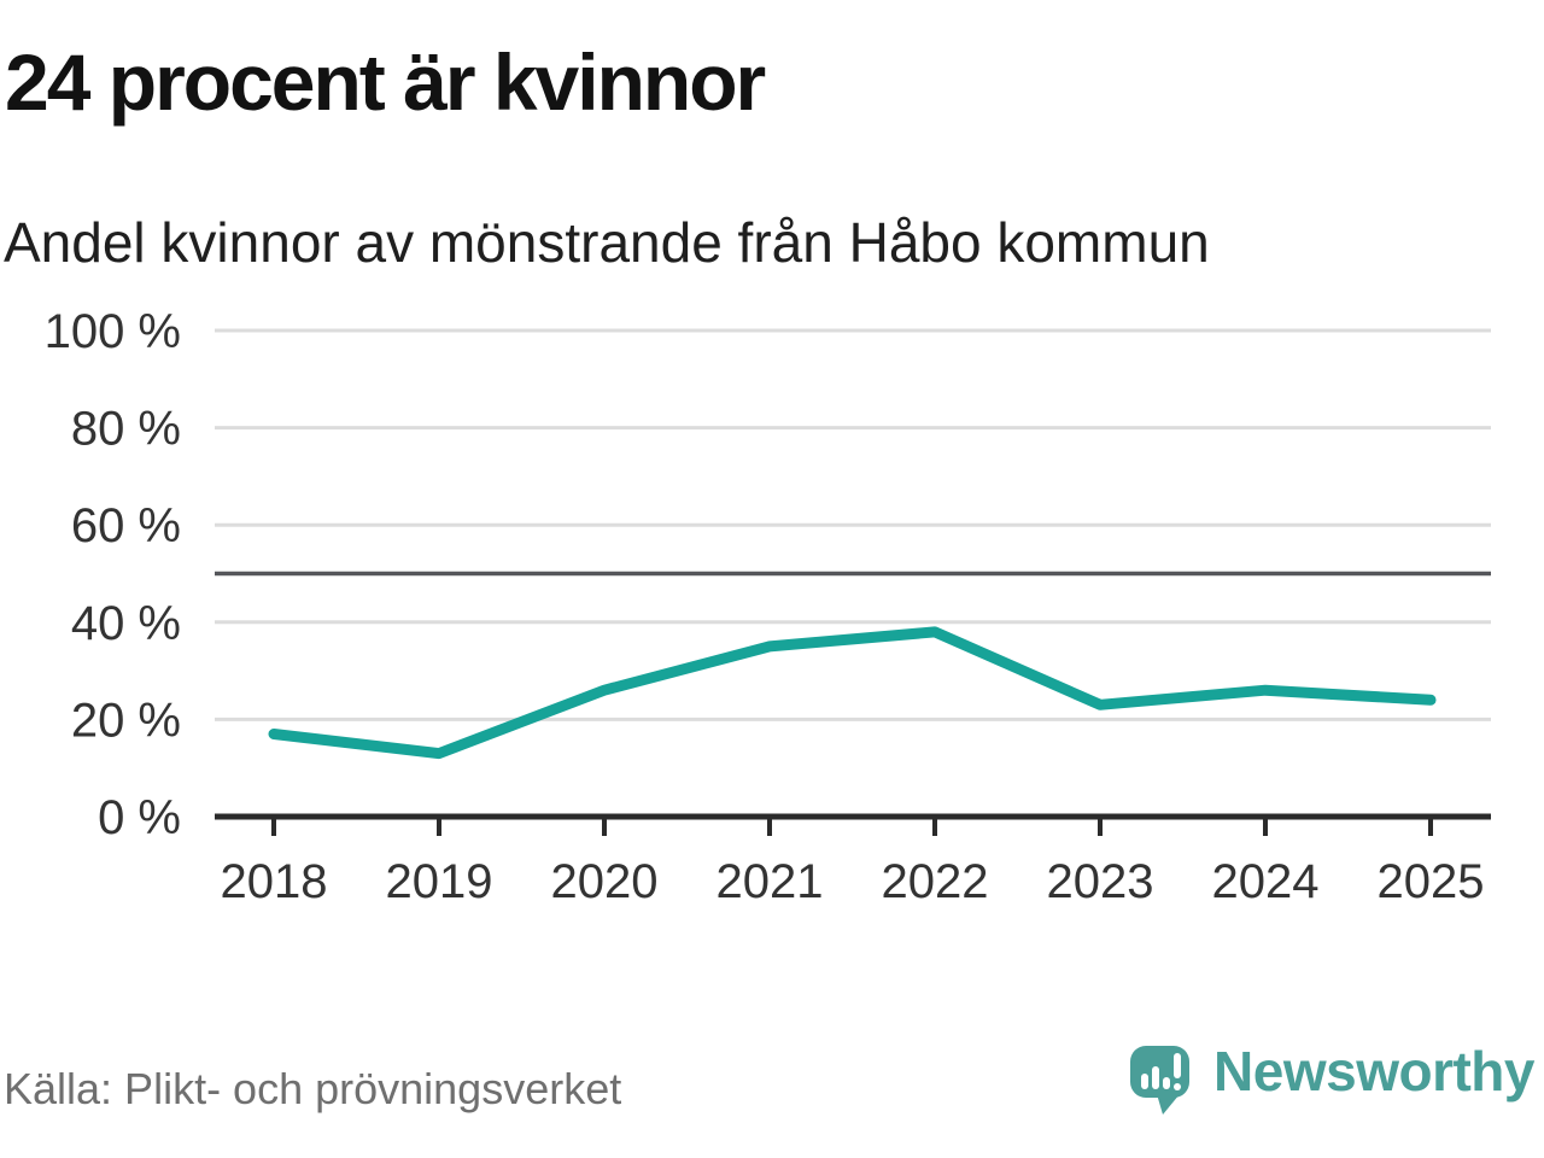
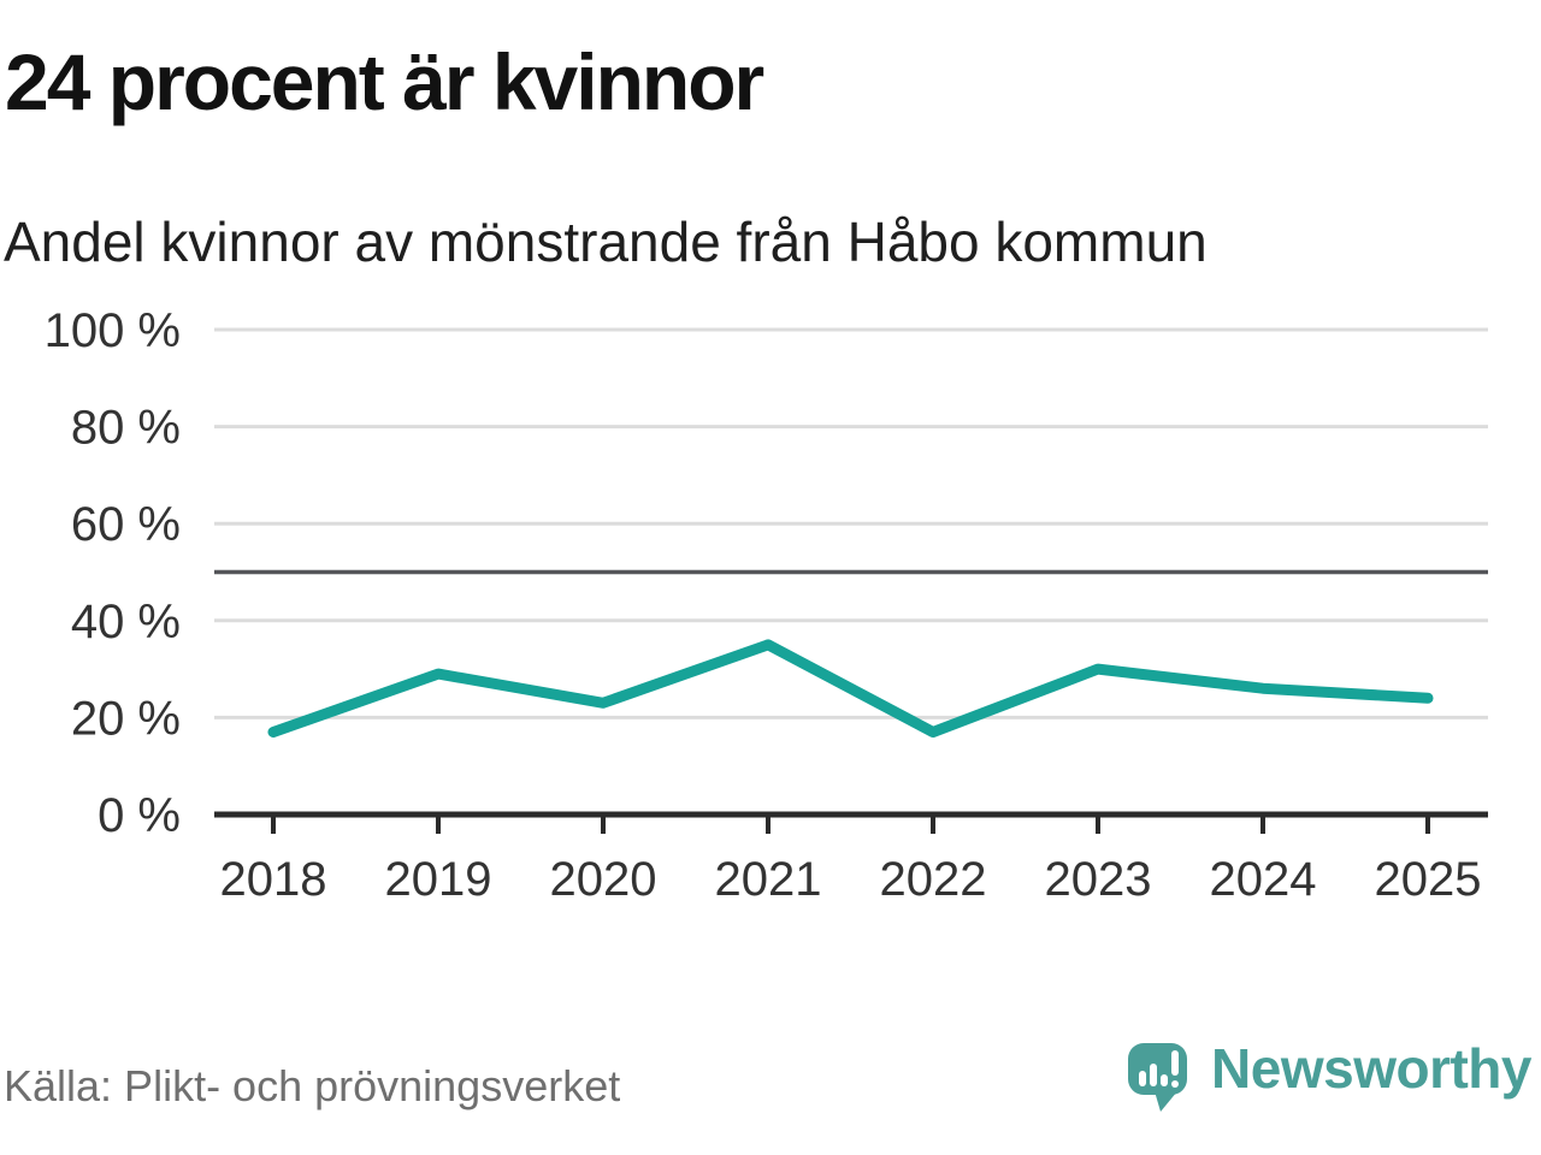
2019: 13% -> 29%
2020: 26% -> 23%
2022: 38% -> 17%
2023: 23% -> 30%
